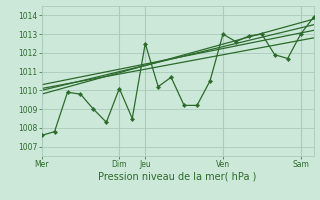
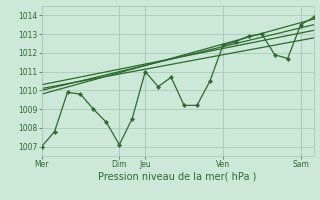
Mer: 1007.6 -> 1007.0
Dim: 1010.1 -> 1007.1
Jeu: 1012.5 -> 1011.0
Ven: 1013.0 -> 1012.4
Sam: 1013.0 -> 1013.5
